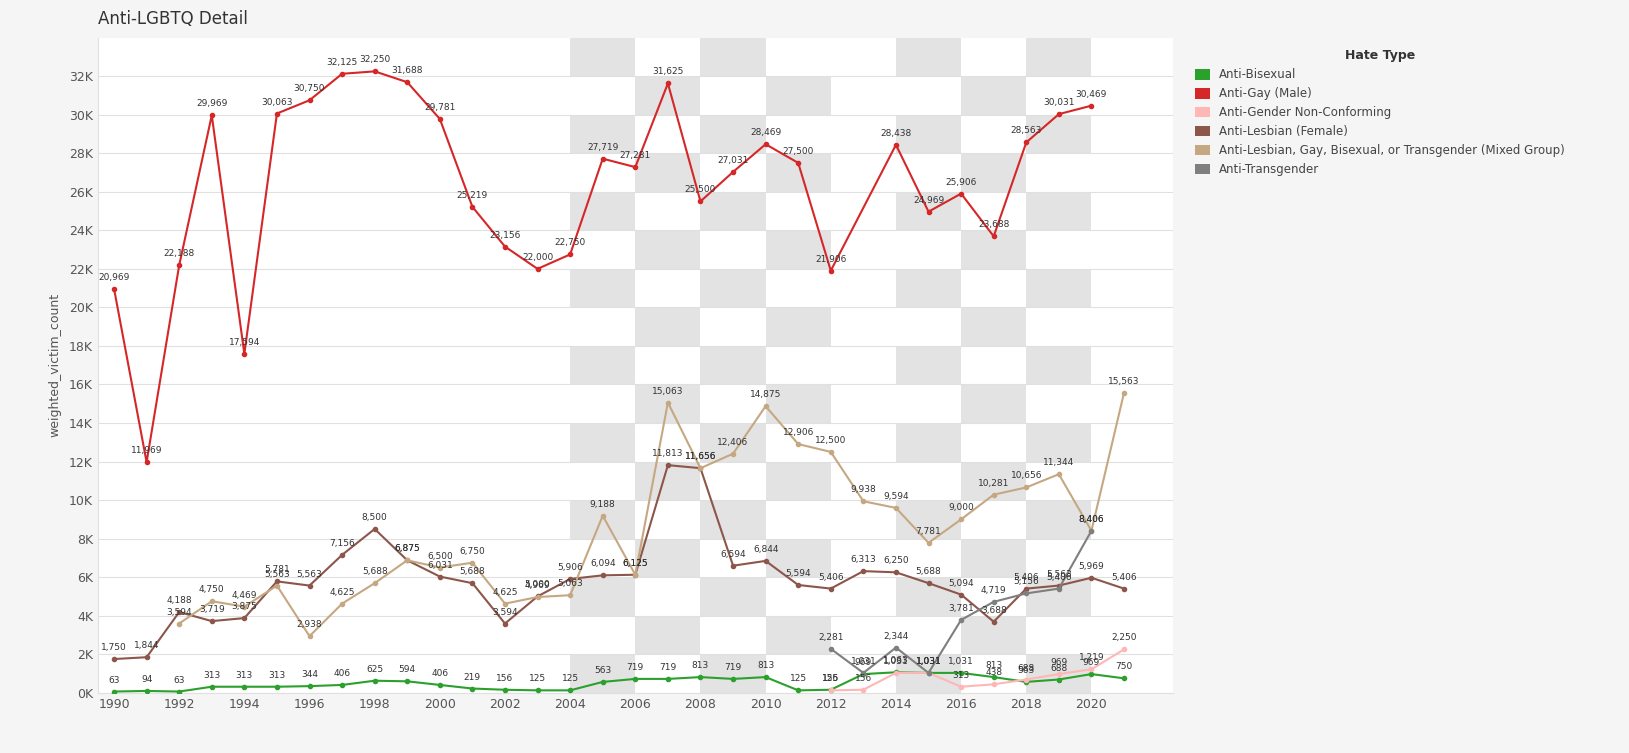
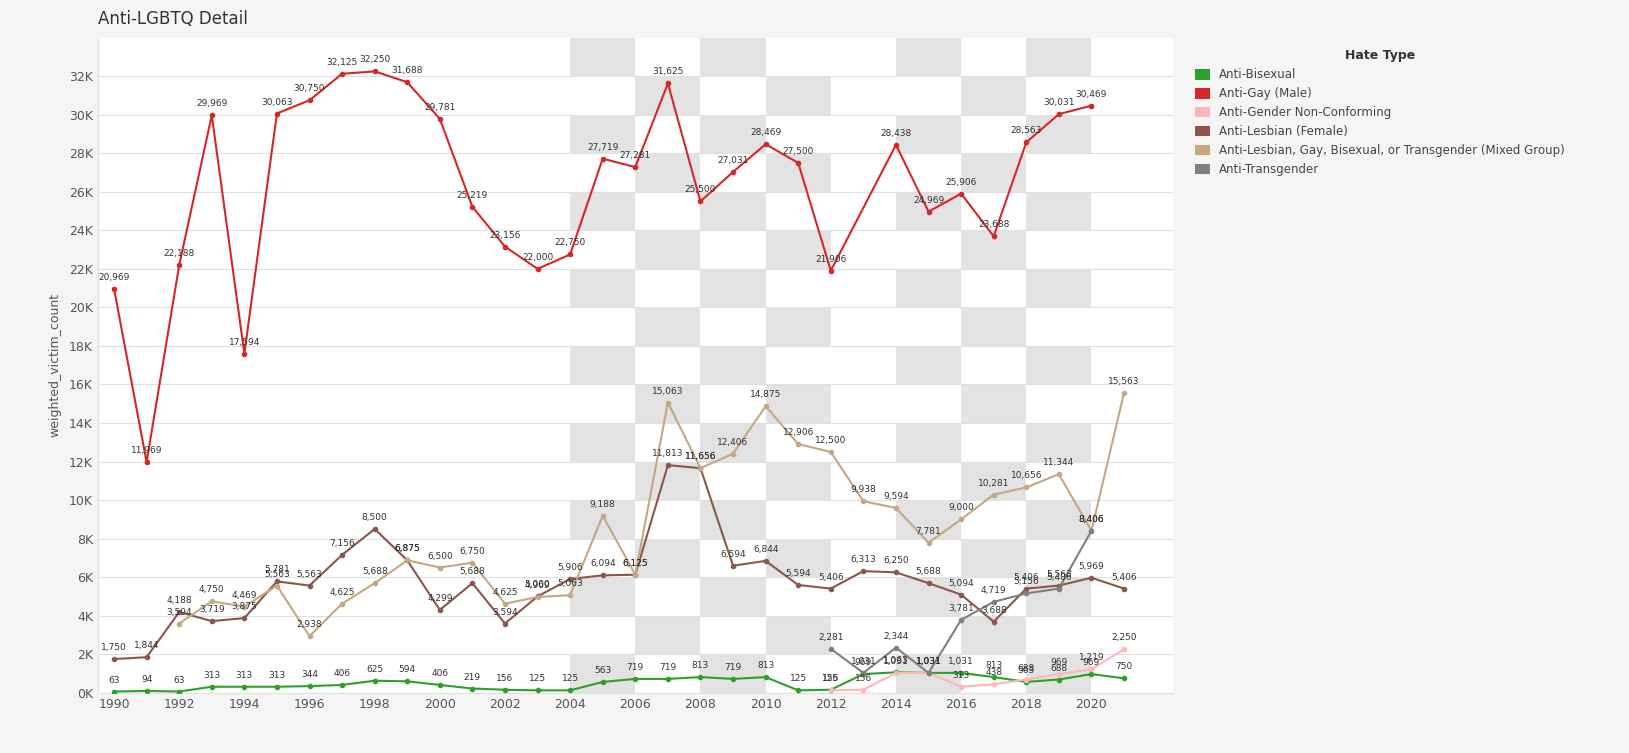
Anti-Lesbian (Female)/2000: 6,031 -> 4,299
